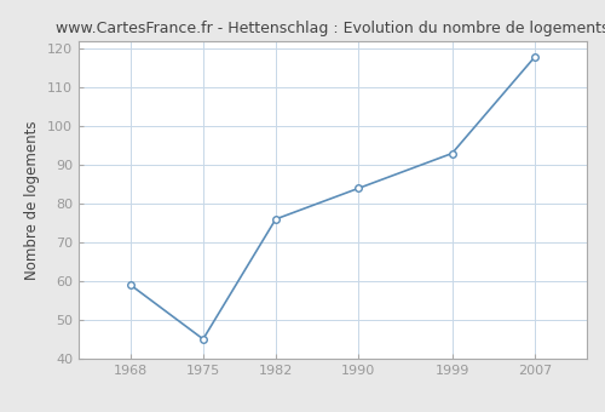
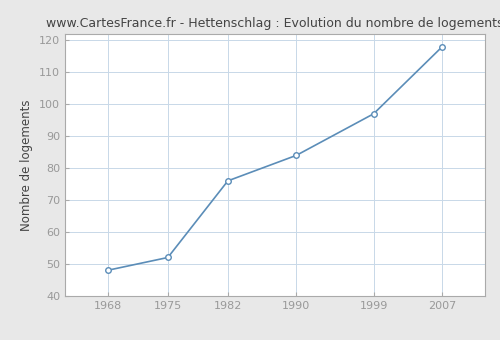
1968: 59 -> 48
1975: 45 -> 52
1999: 93 -> 97
